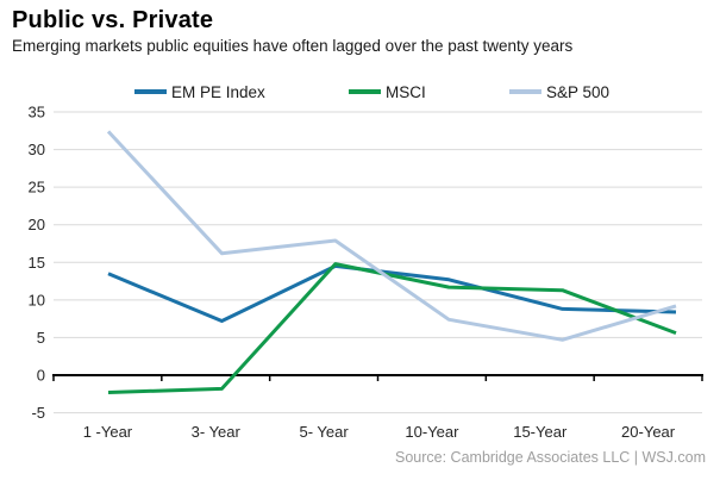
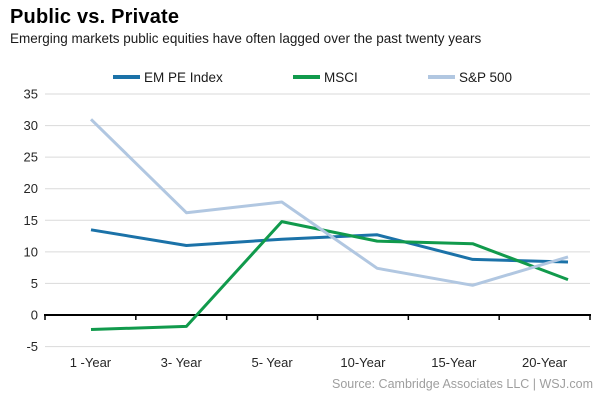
S&P 500/1 -Year: 32 -> 31
EM PE Index/3- Year: 7 -> 11
EM PE Index/5- Year: 14 -> 12
